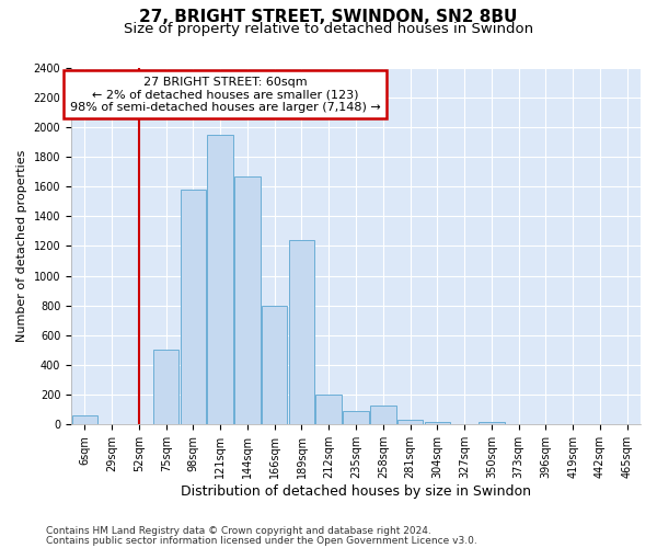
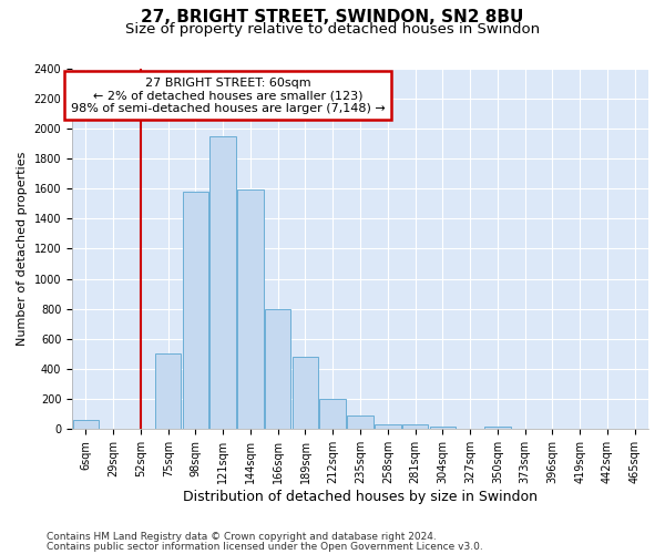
144sqm: 1670 -> 1590
189sqm: 1240 -> 480
258sqm: 130 -> 40
